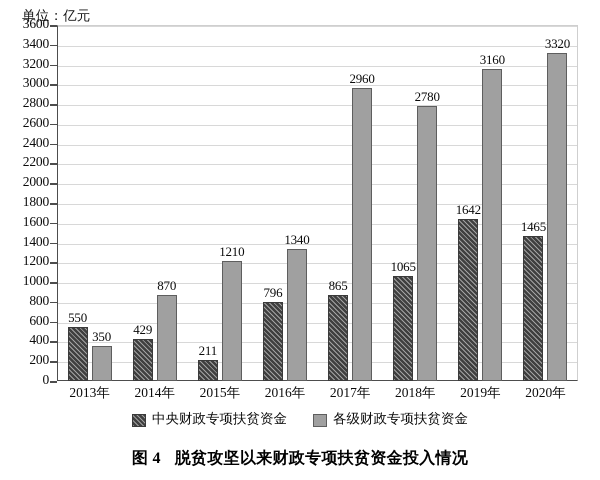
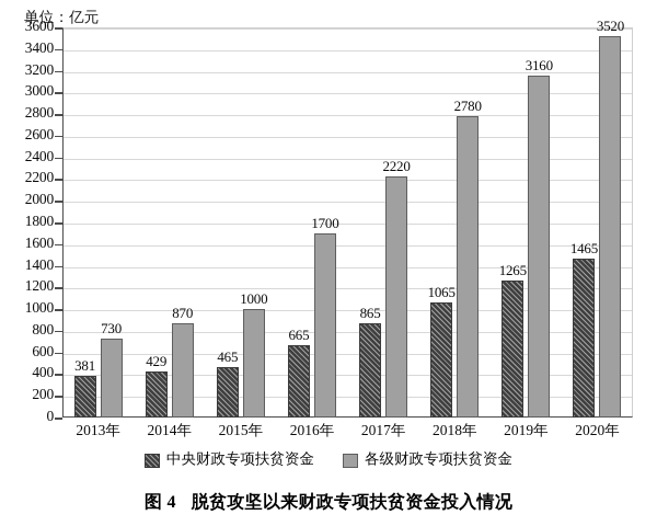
中央财政专项扶贫资金/2013年: 550 -> 381
各级财政专项扶贫资金/2013年: 350 -> 730
中央财政专项扶贫资金/2015年: 211 -> 465
各级财政专项扶贫资金/2015年: 1210 -> 1000
中央财政专项扶贫资金/2016年: 796 -> 665
各级财政专项扶贫资金/2016年: 1340 -> 1700
各级财政专项扶贫资金/2017年: 2960 -> 2220
中央财政专项扶贫资金/2019年: 1642 -> 1265
各级财政专项扶贫资金/2020年: 3320 -> 3520
